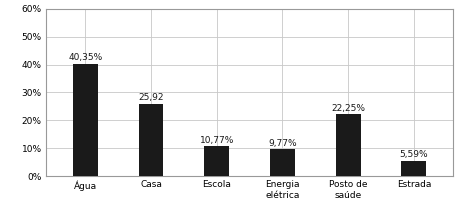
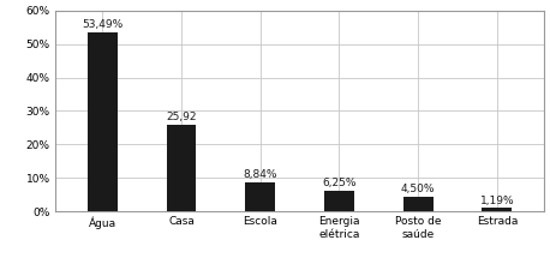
Água: 40,35% -> 53,49%
Escola: 10,77% -> 8,84%
Energia elétrica: 9,77% -> 6,25%
Posto de saúde: 22,25% -> 4,50%
Estrada: 5,59% -> 1,19%
